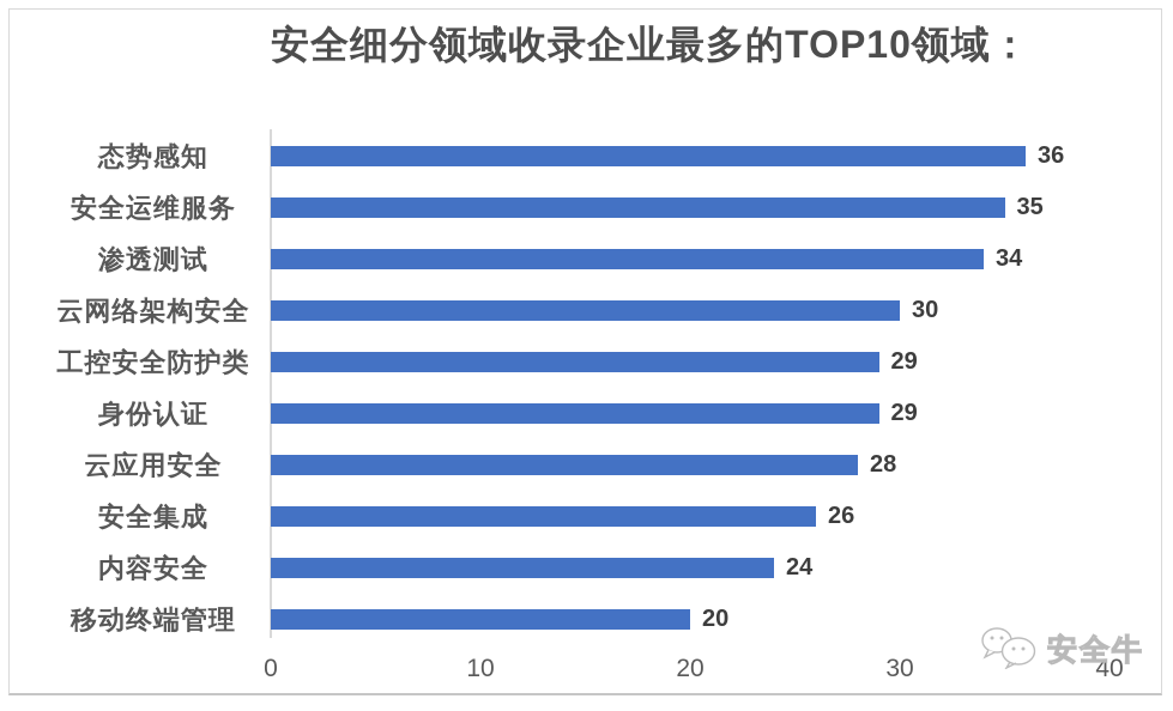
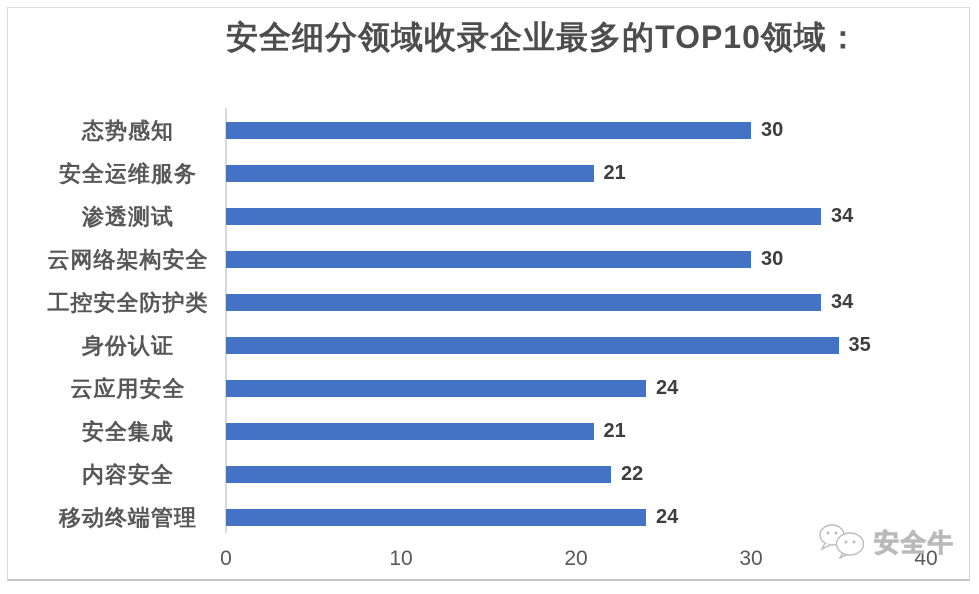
态势感知: 36 -> 30
安全运维服务: 35 -> 21
工控安全防护类: 29 -> 34
身份认证: 29 -> 35
云应用安全: 28 -> 24
安全集成: 26 -> 21
内容安全: 24 -> 22
移动终端管理: 20 -> 24
